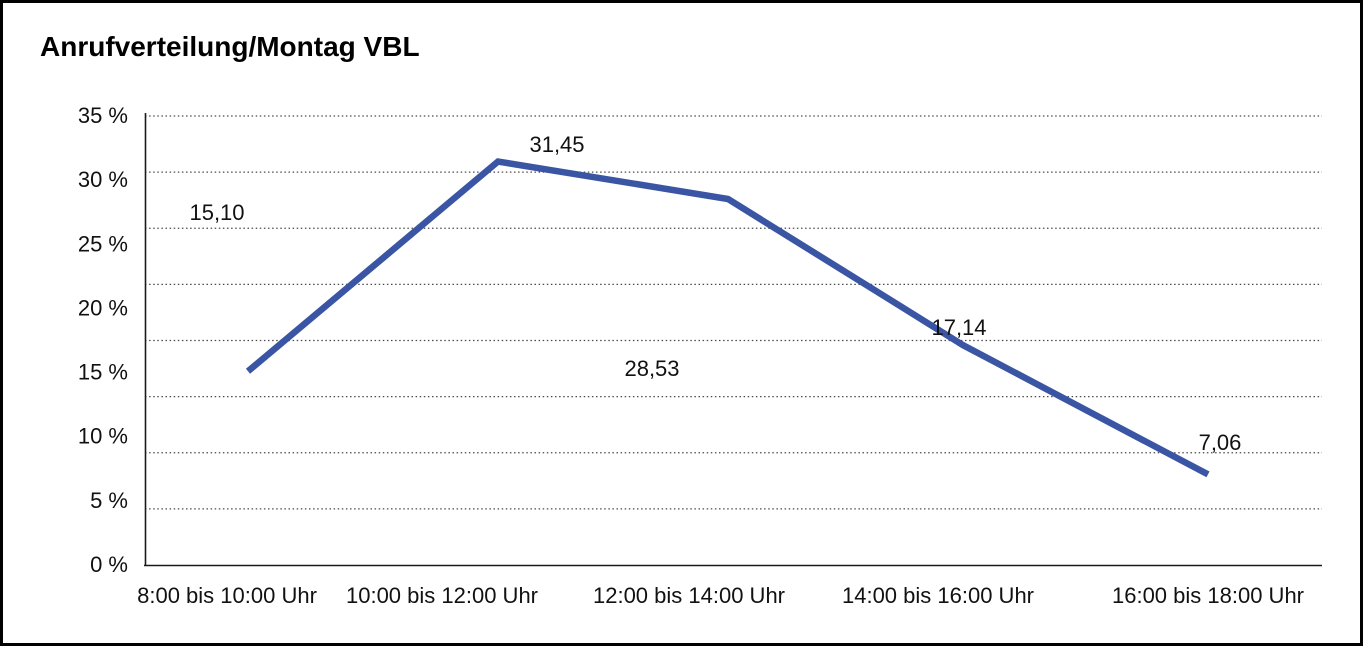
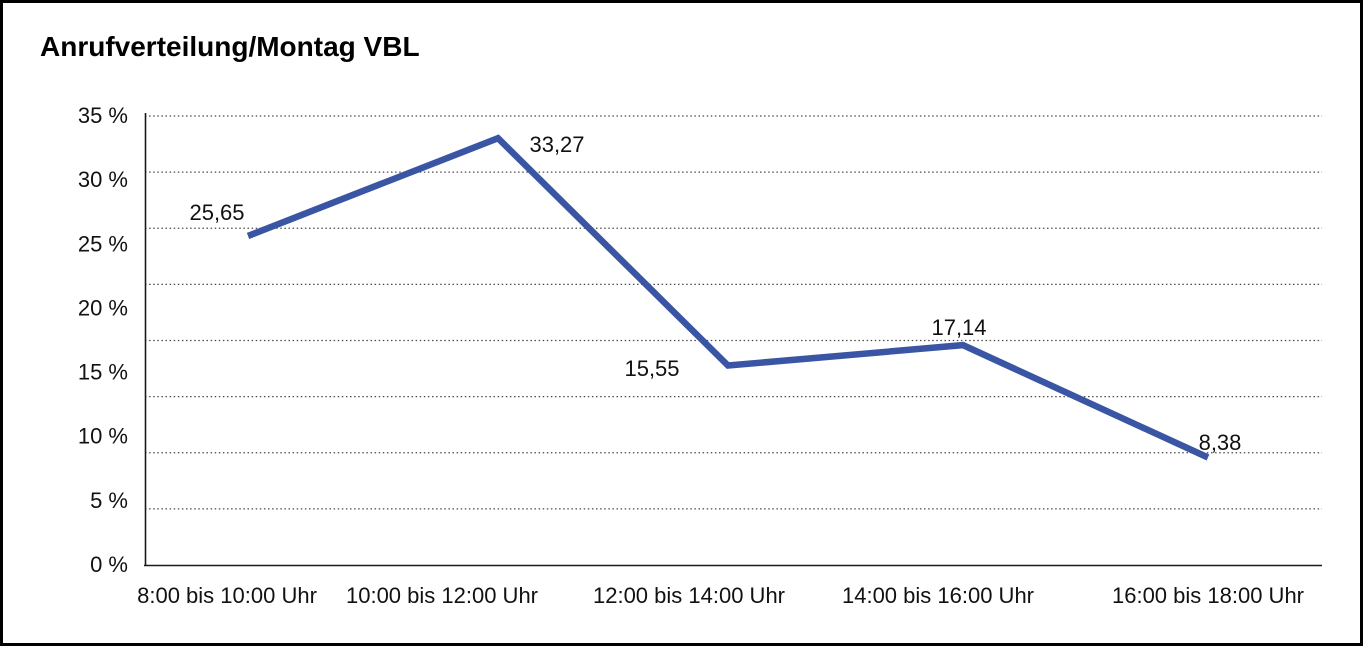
8:00 bis 10:00 Uhr: 15,10 -> 25,65
10:00 bis 12:00 Uhr: 31,45 -> 33,27
12:00 bis 14:00 Uhr: 28,53 -> 15,55
16:00 bis 18:00 Uhr: 7,06 -> 8,38
